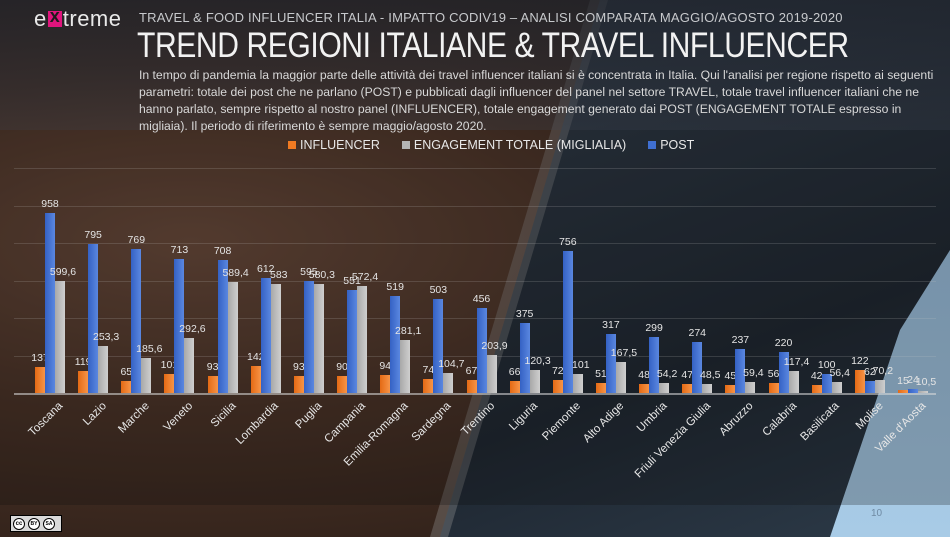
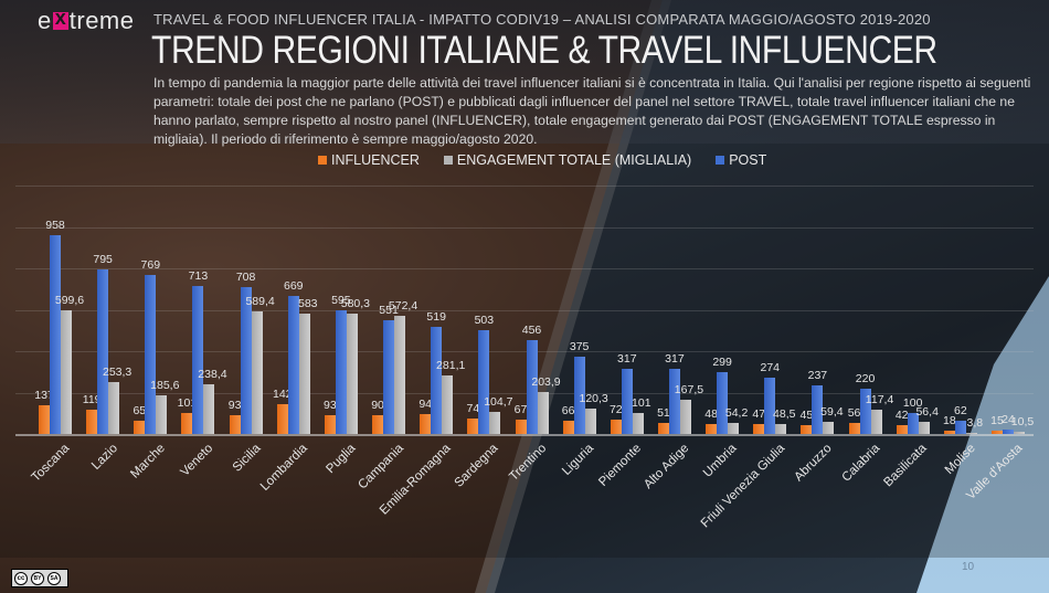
ENGAGEMENT TOTALE (MIGLIALIA)/Veneto: 292,6 -> 238,4
POST/Lombardia: 612 -> 669
POST/Piemonte: 756 -> 317
INFLUENCER/Molise: 122 -> 18
ENGAGEMENT TOTALE (MIGLIALIA)/Molise: 70,2 -> 3,8
